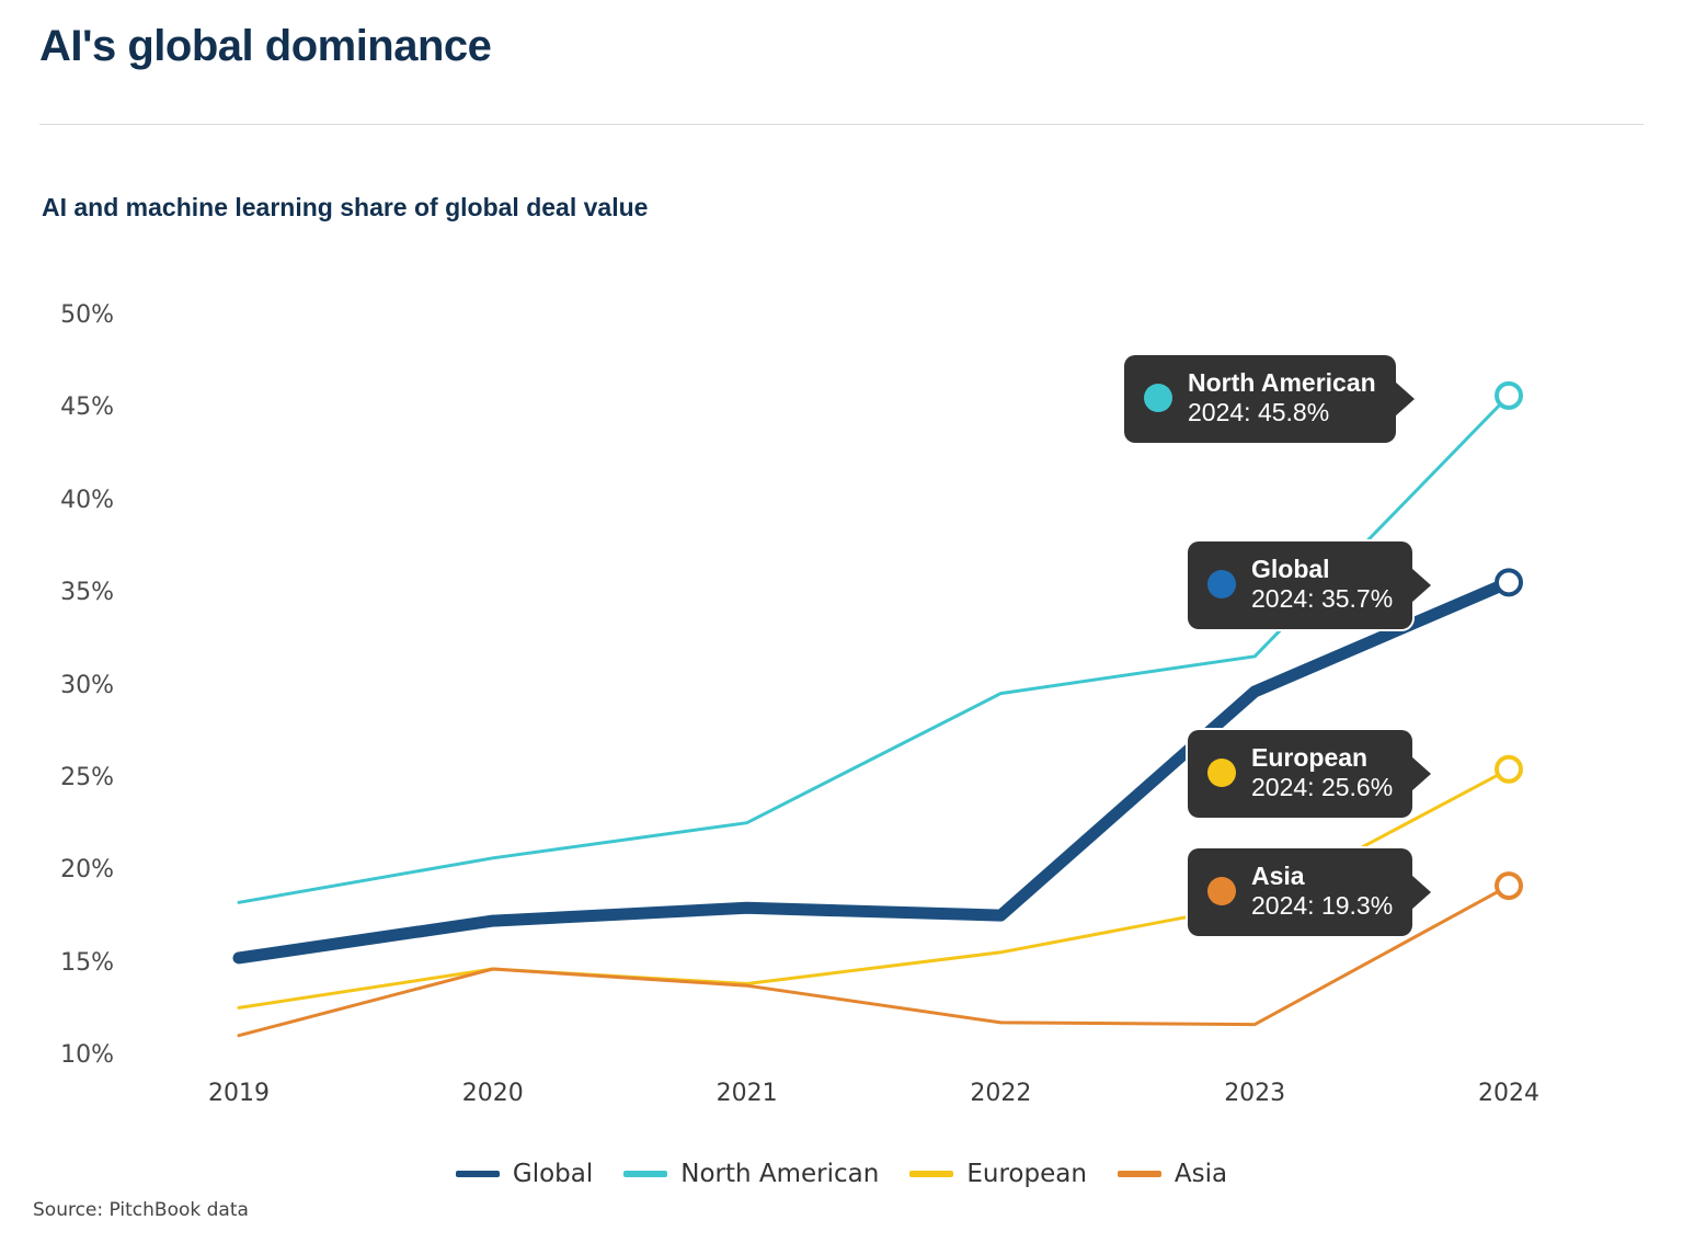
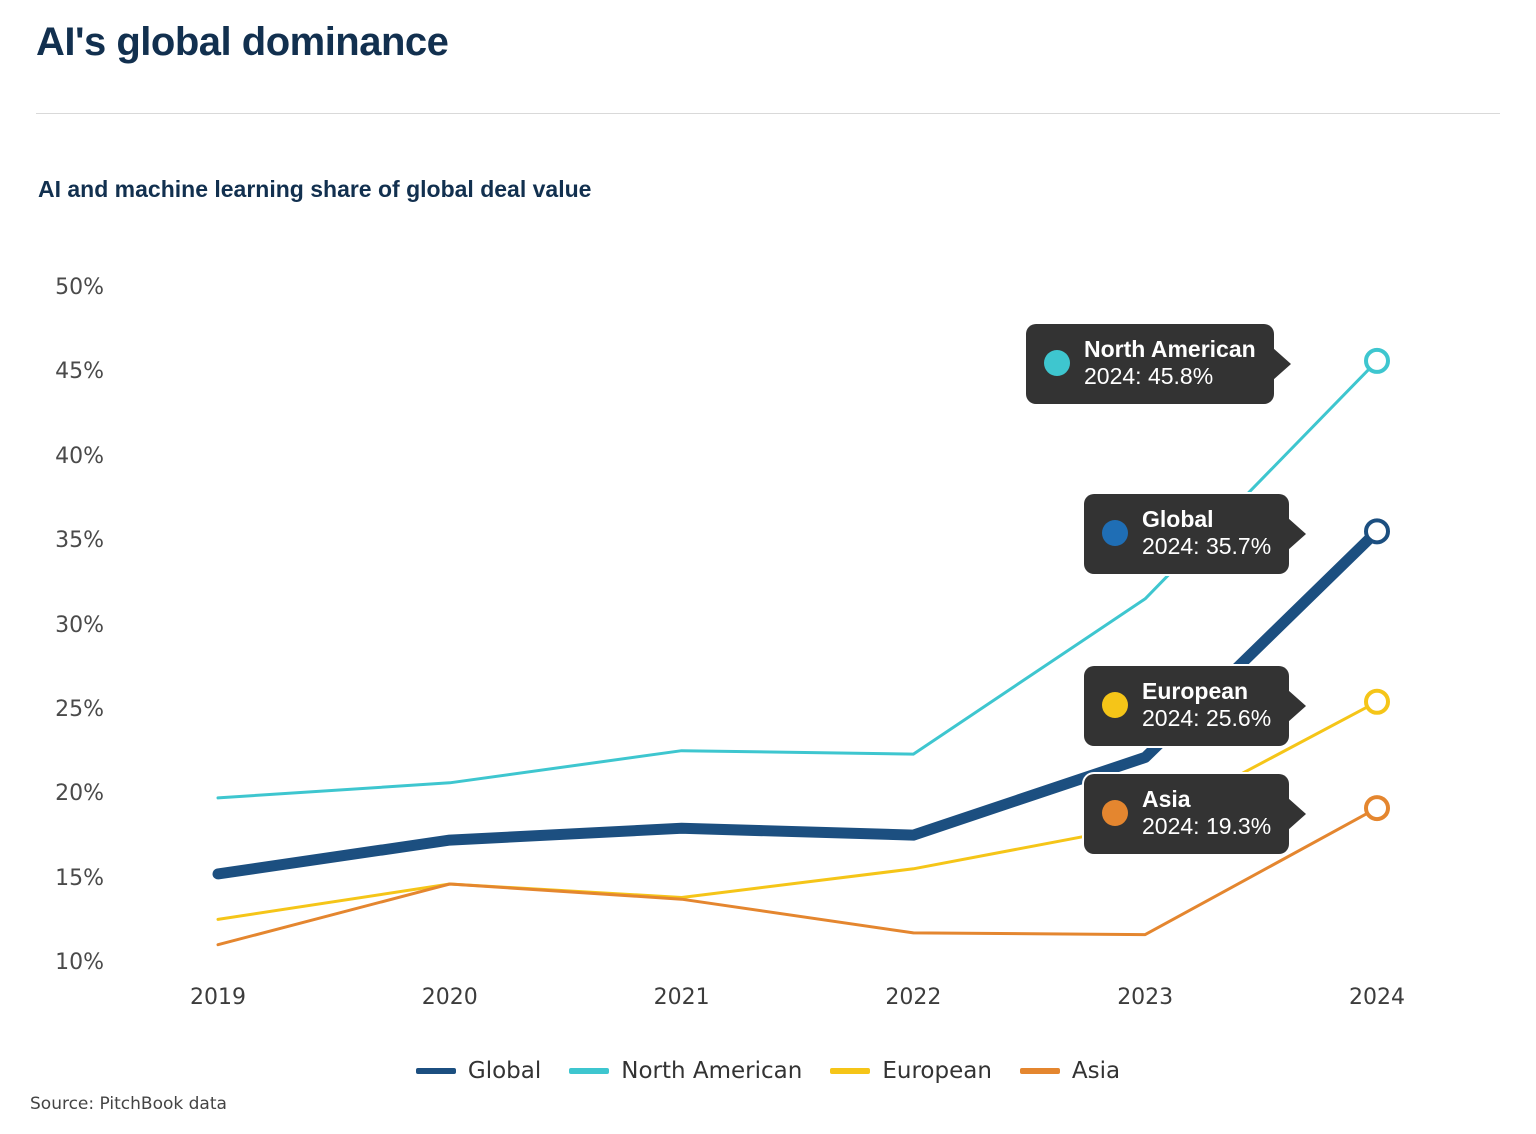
North American/2019: 18.4% -> 19.9%
North American/2022: 29.7% -> 22.5%
Global/2023: 29.8% -> 22.3%
